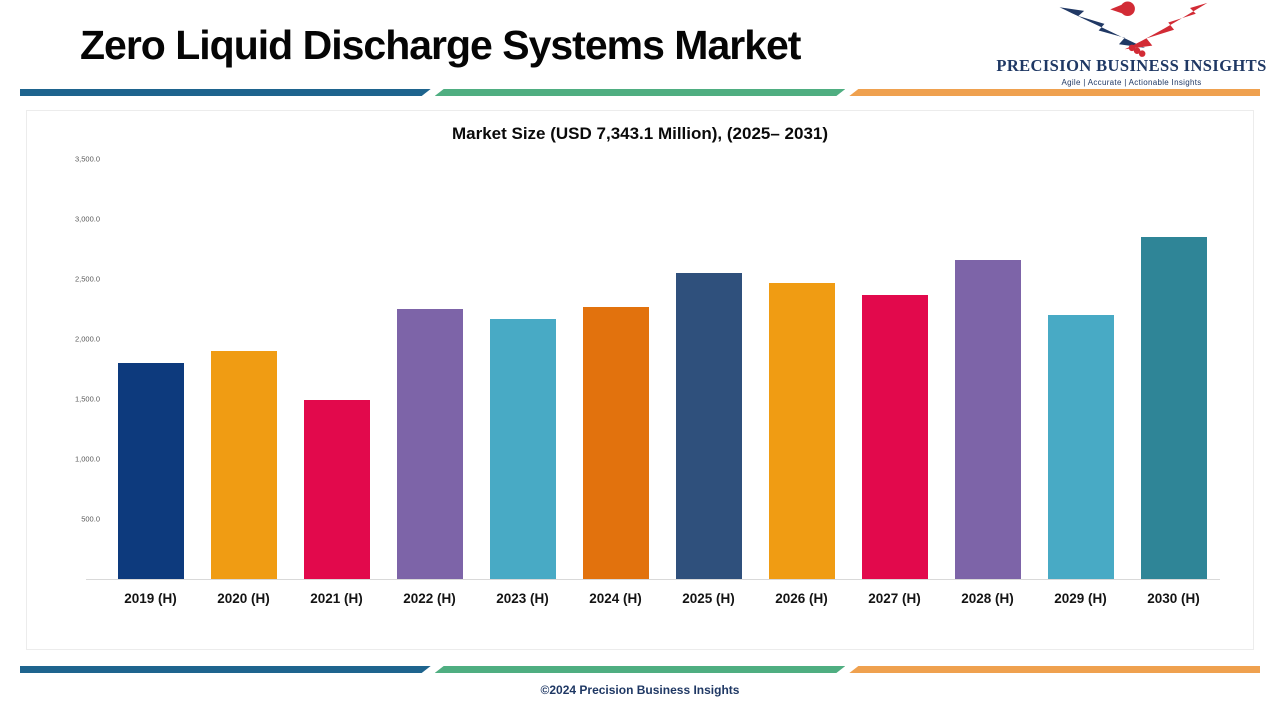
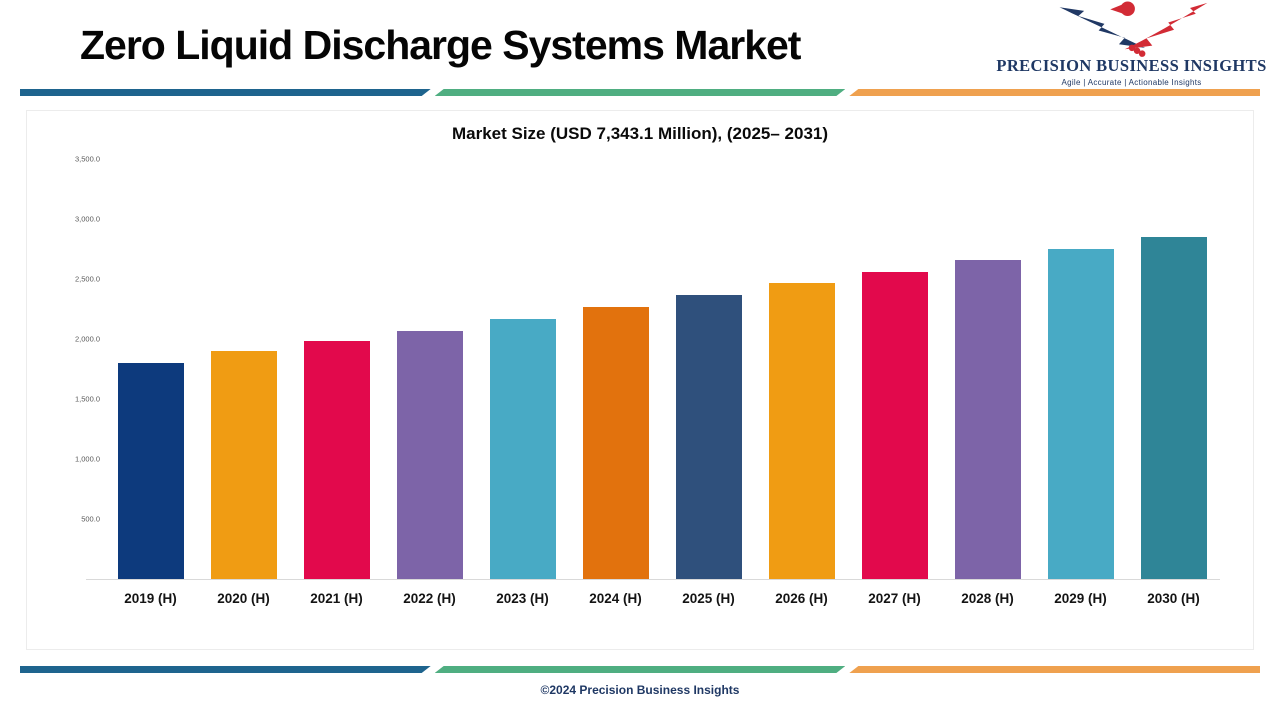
2021 (H): 1490 -> 1980
2022 (H): 2250 -> 2070
2025 (H): 2550 -> 2370
2027 (H): 2370 -> 2560
2029 (H): 2200 -> 2750
